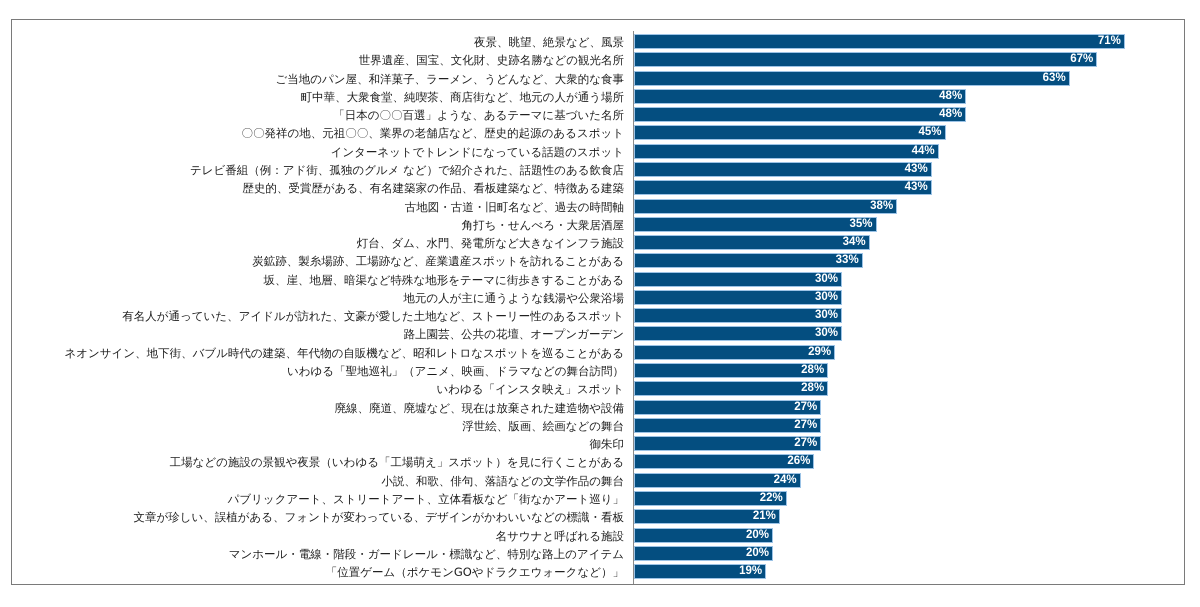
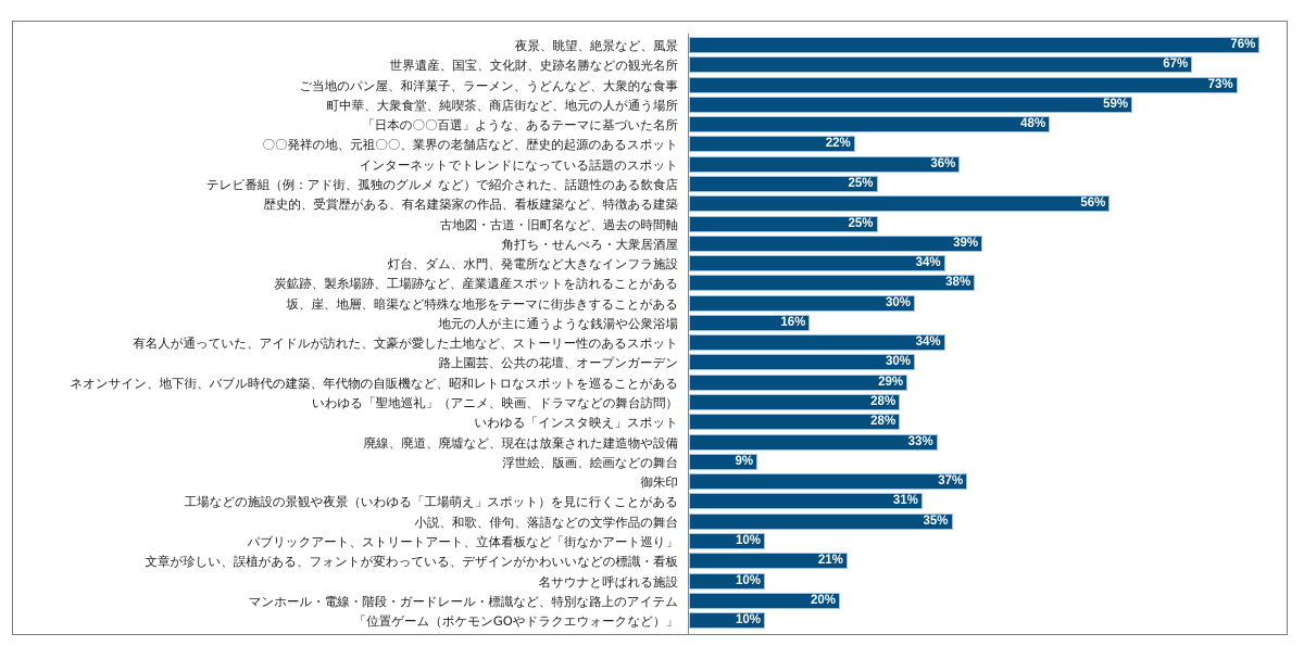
夜景、眺望、絶景など、風景: 71% -> 76%
ご当地のパン屋、和洋菓子、ラーメン、うどんなど、大衆的な食事: 63% -> 73%
町中華、大衆食堂、純喫茶、商店街など、地元の人が通う場所: 48% -> 59%
〇〇発祥の地、元祖〇〇、業界の老舗店など、歴史的起源のあるスポット: 45% -> 22%
インターネットでトレンドになっている話題のスポット: 44% -> 36%
テレビ番組（例：アド街、孤独のグルメ など）で紹介された、話題性のある飲食店: 43% -> 25%
歴史的、受賞歴がある、有名建築家の作品、看板建築など、特徴ある建築: 43% -> 56%
古地図・古道・旧町名など、過去の時間軸: 38% -> 25%
角打ち・せんべろ・大衆居酒屋: 35% -> 39%
炭鉱跡、製糸場跡、工場跡など、産業遺産スポットを訪れることがある: 33% -> 38%
地元の人が主に通うような銭湯や公衆浴場: 30% -> 16%
有名人が通っていた、アイドルが訪れた、文豪が愛した土地など、ストーリー性のあるスポット: 30% -> 34%
廃線、廃道、廃墟など、現在は放棄された建造物や設備: 27% -> 33%
浮世絵、版画、絵画などの舞台: 27% -> 9%
御朱印: 27% -> 37%
工場などの施設の景観や夜景（いわゆる「工場萌え」スポット）を見に行くことがある: 26% -> 31%
小説、和歌、俳句、落語などの文学作品の舞台: 24% -> 35%
パブリックアート、ストリートアート、立体看板など「街なかアート巡り」: 22% -> 10%
名サウナと呼ばれる施設: 20% -> 10%
「位置ゲーム（ポケモンGOやドラクエウォークなど）」: 19% -> 10%
